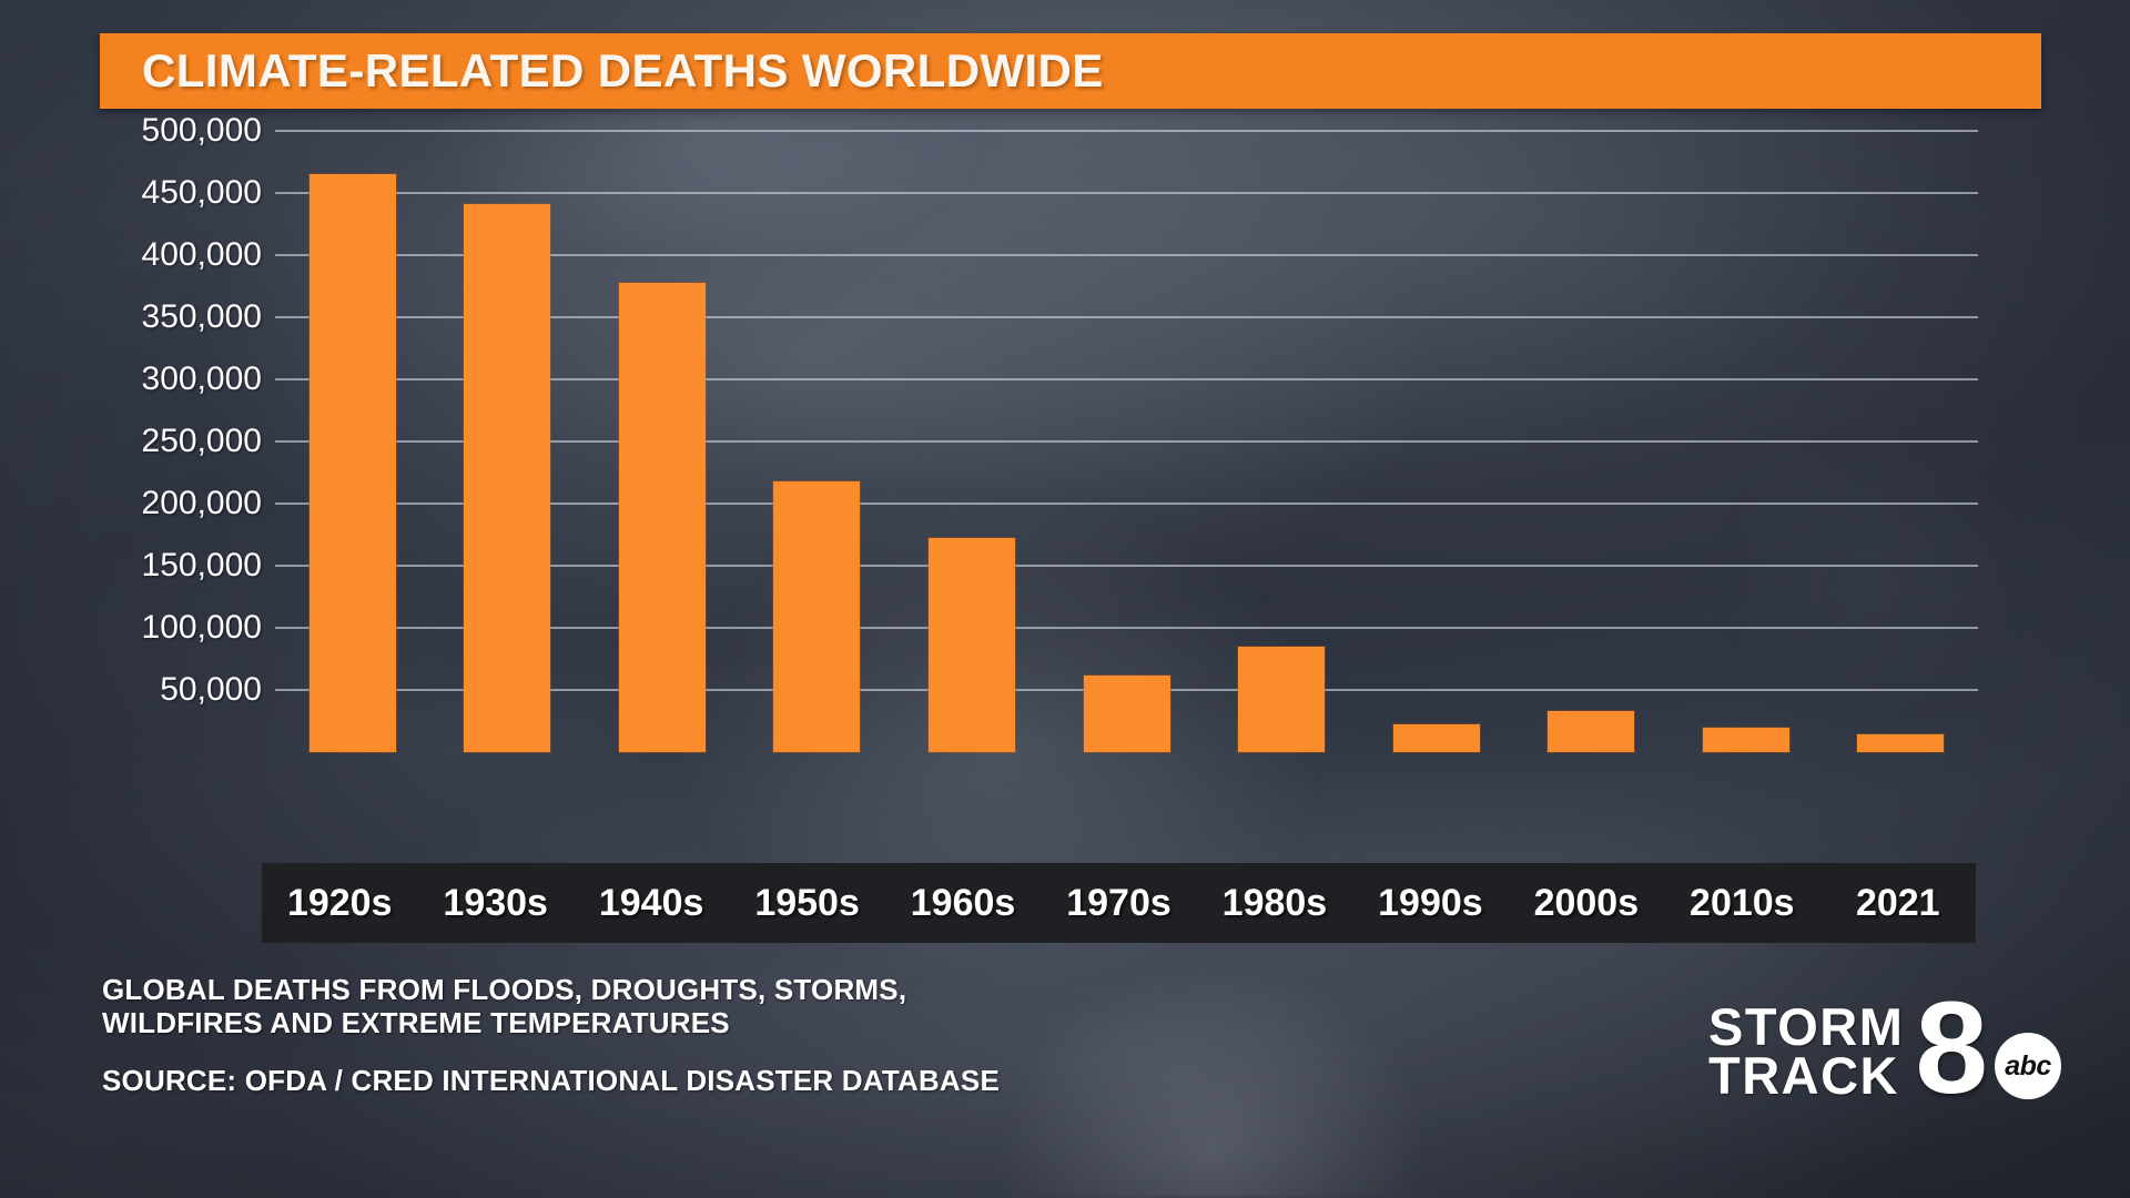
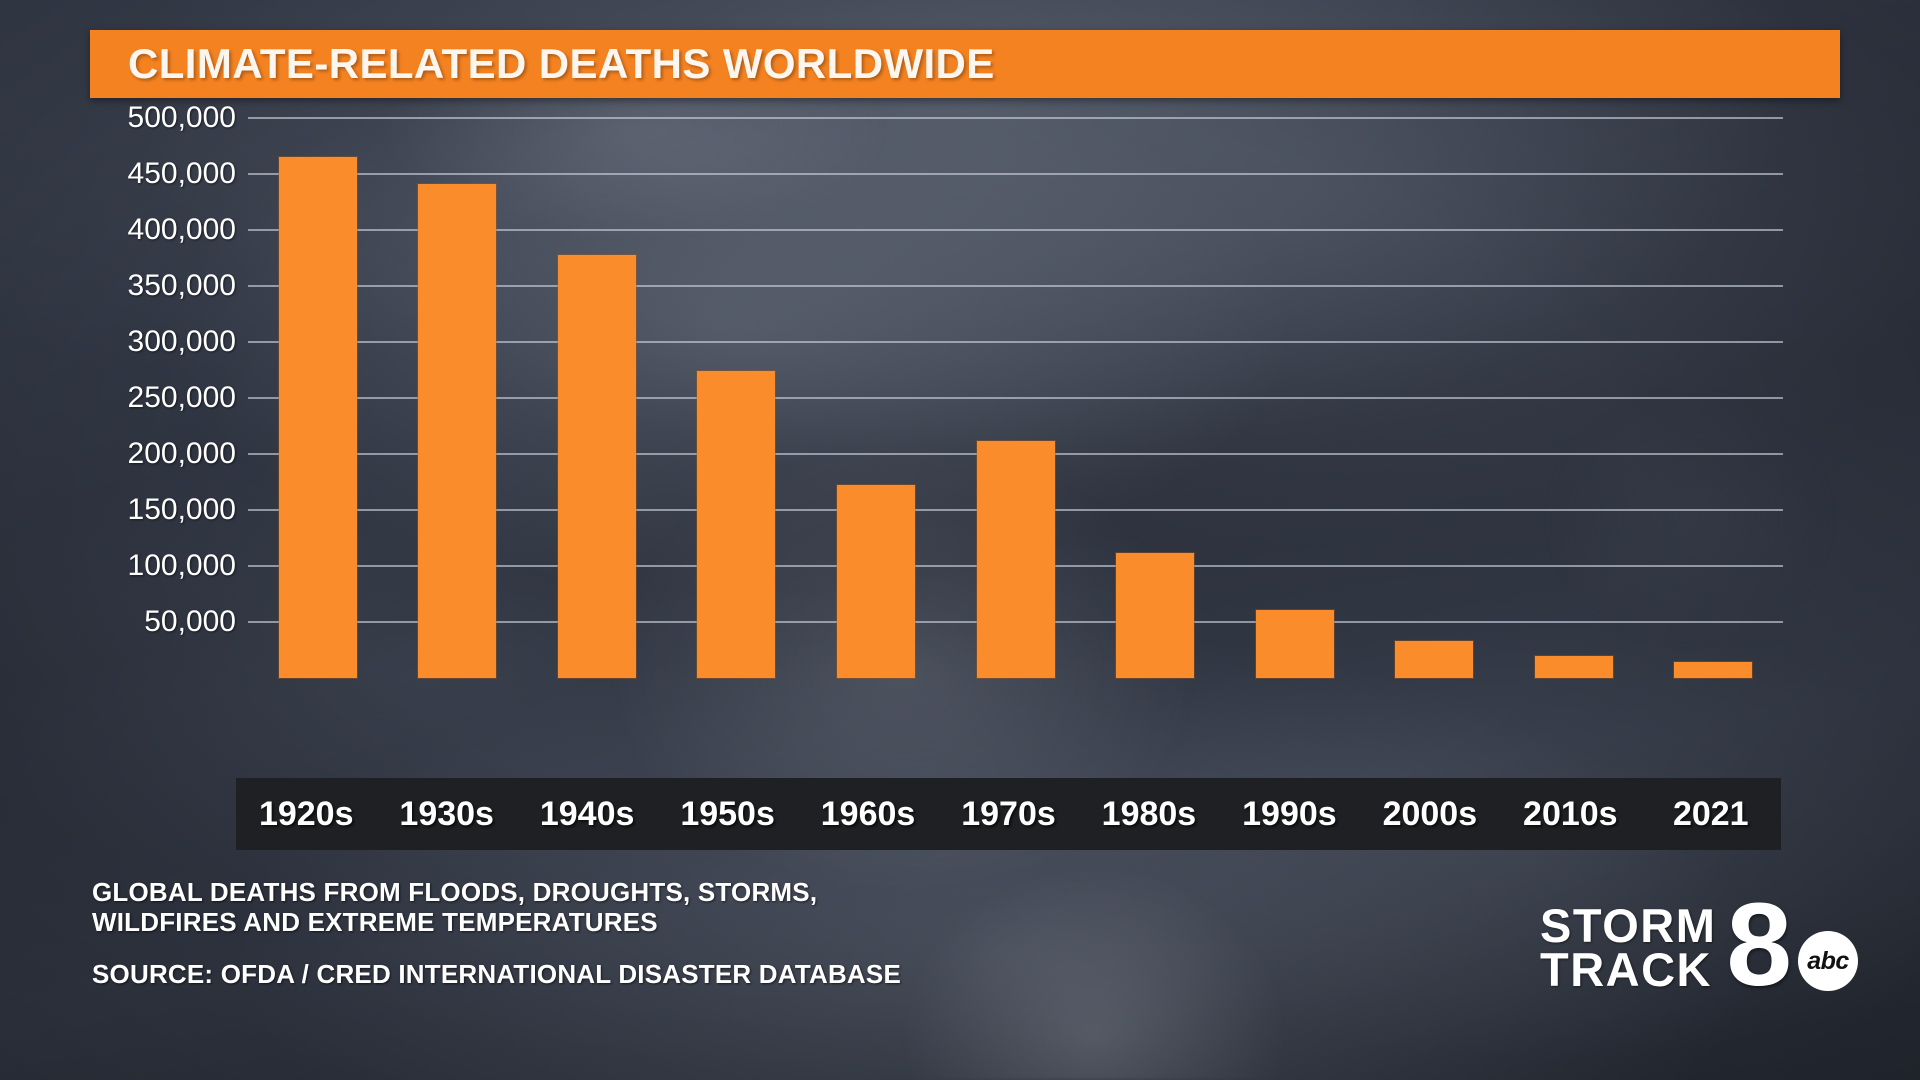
1950s: 218000 -> 274000
1970s: 62000 -> 212000
1980s: 85000 -> 112000
1990s: 22000 -> 61000
